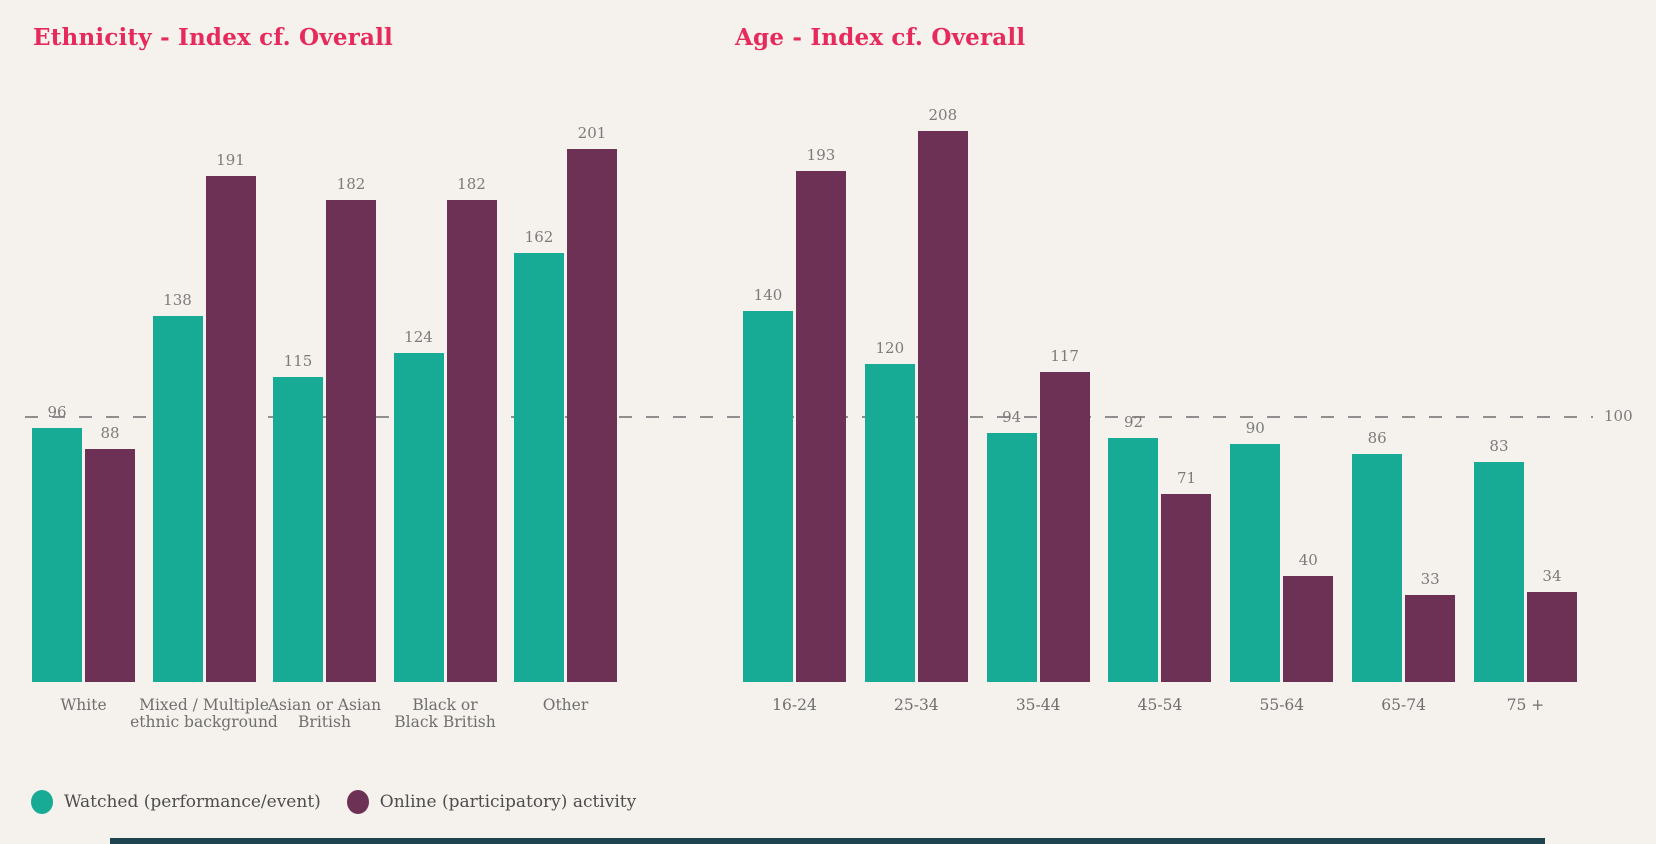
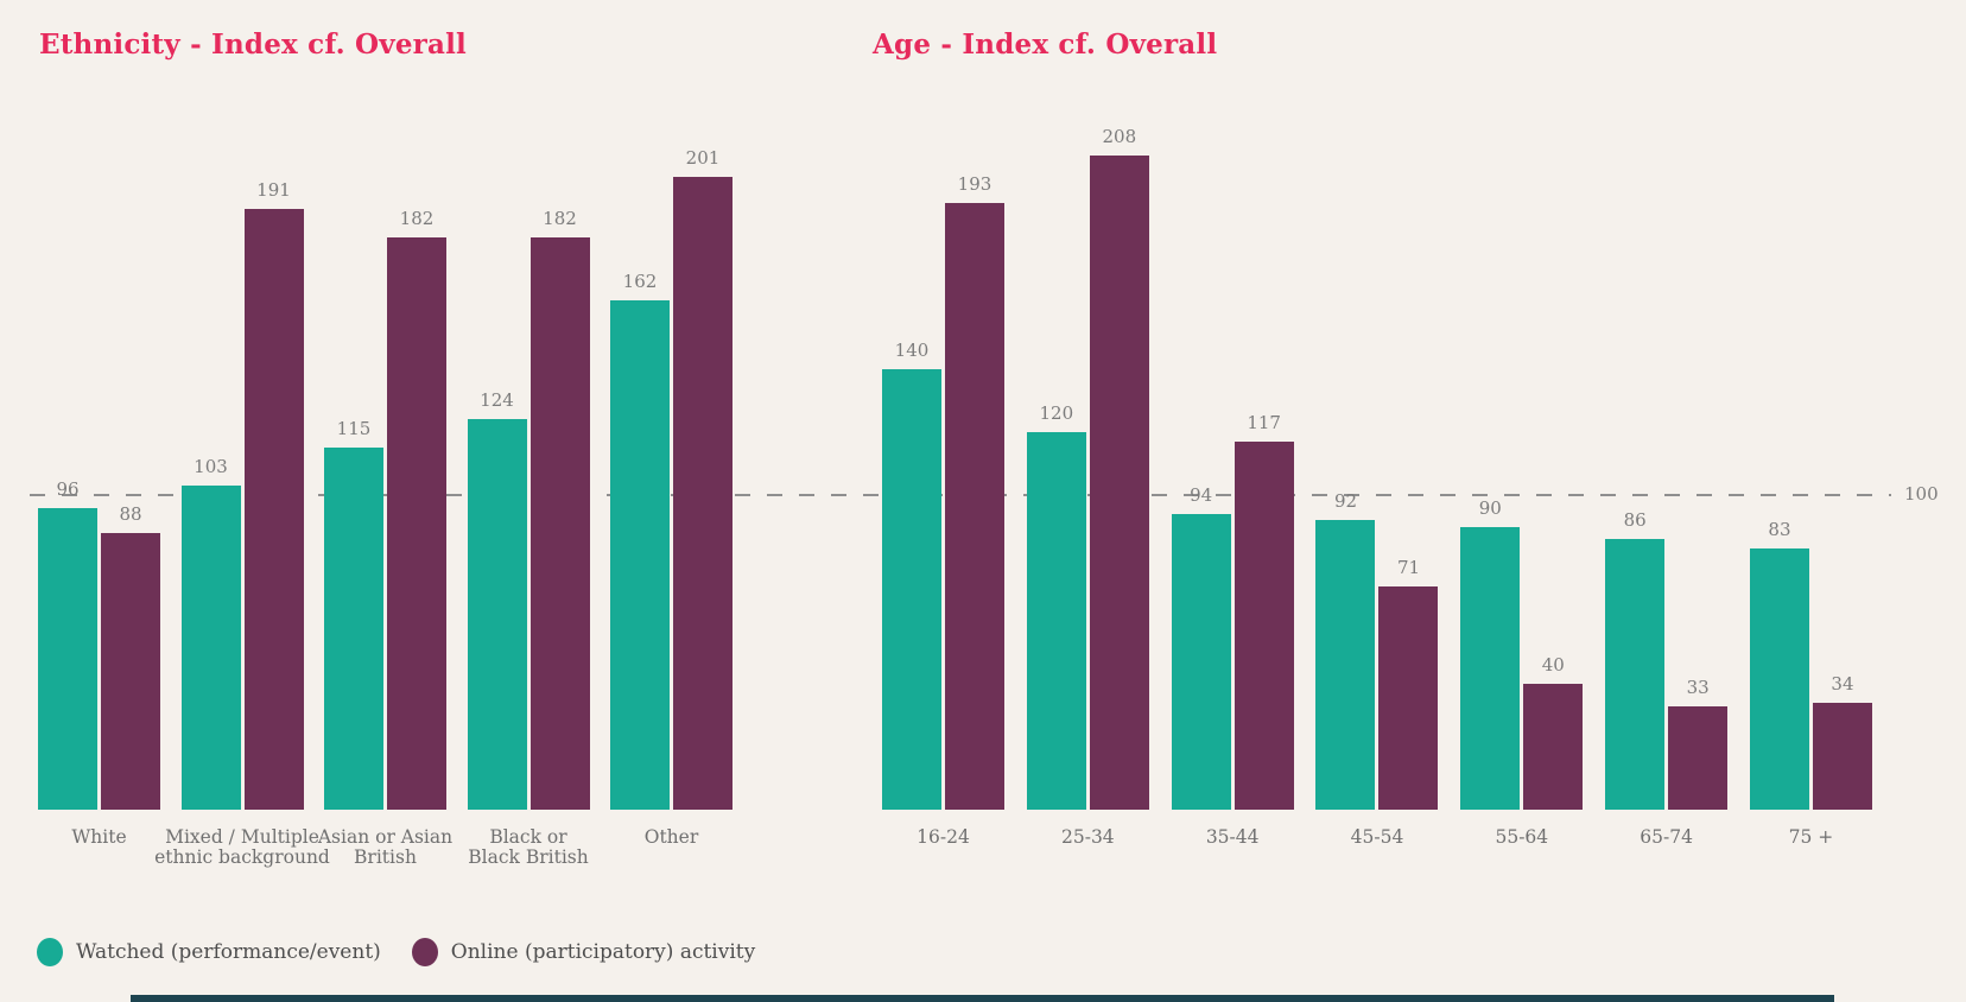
Ethnicity - Index cf. Overall/Watched (performance/event)/Mixed / Multiple ethnic background: 138 -> 103
